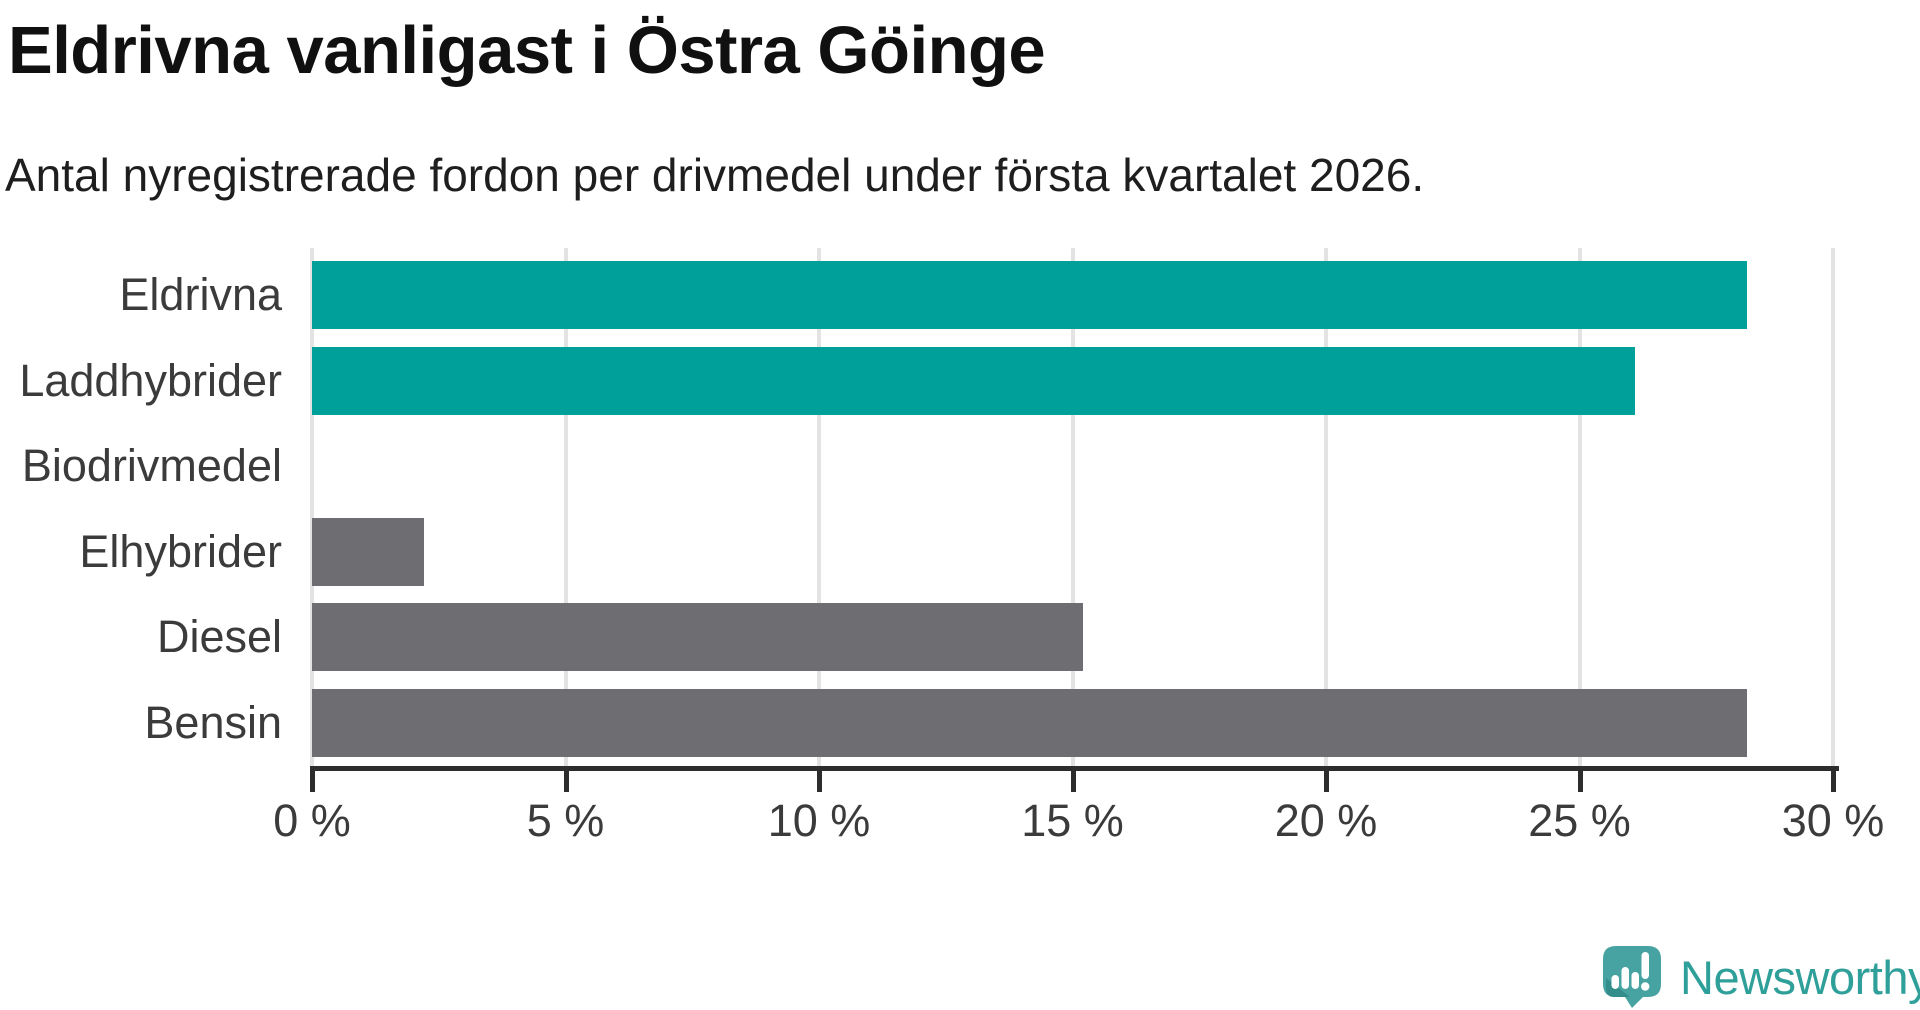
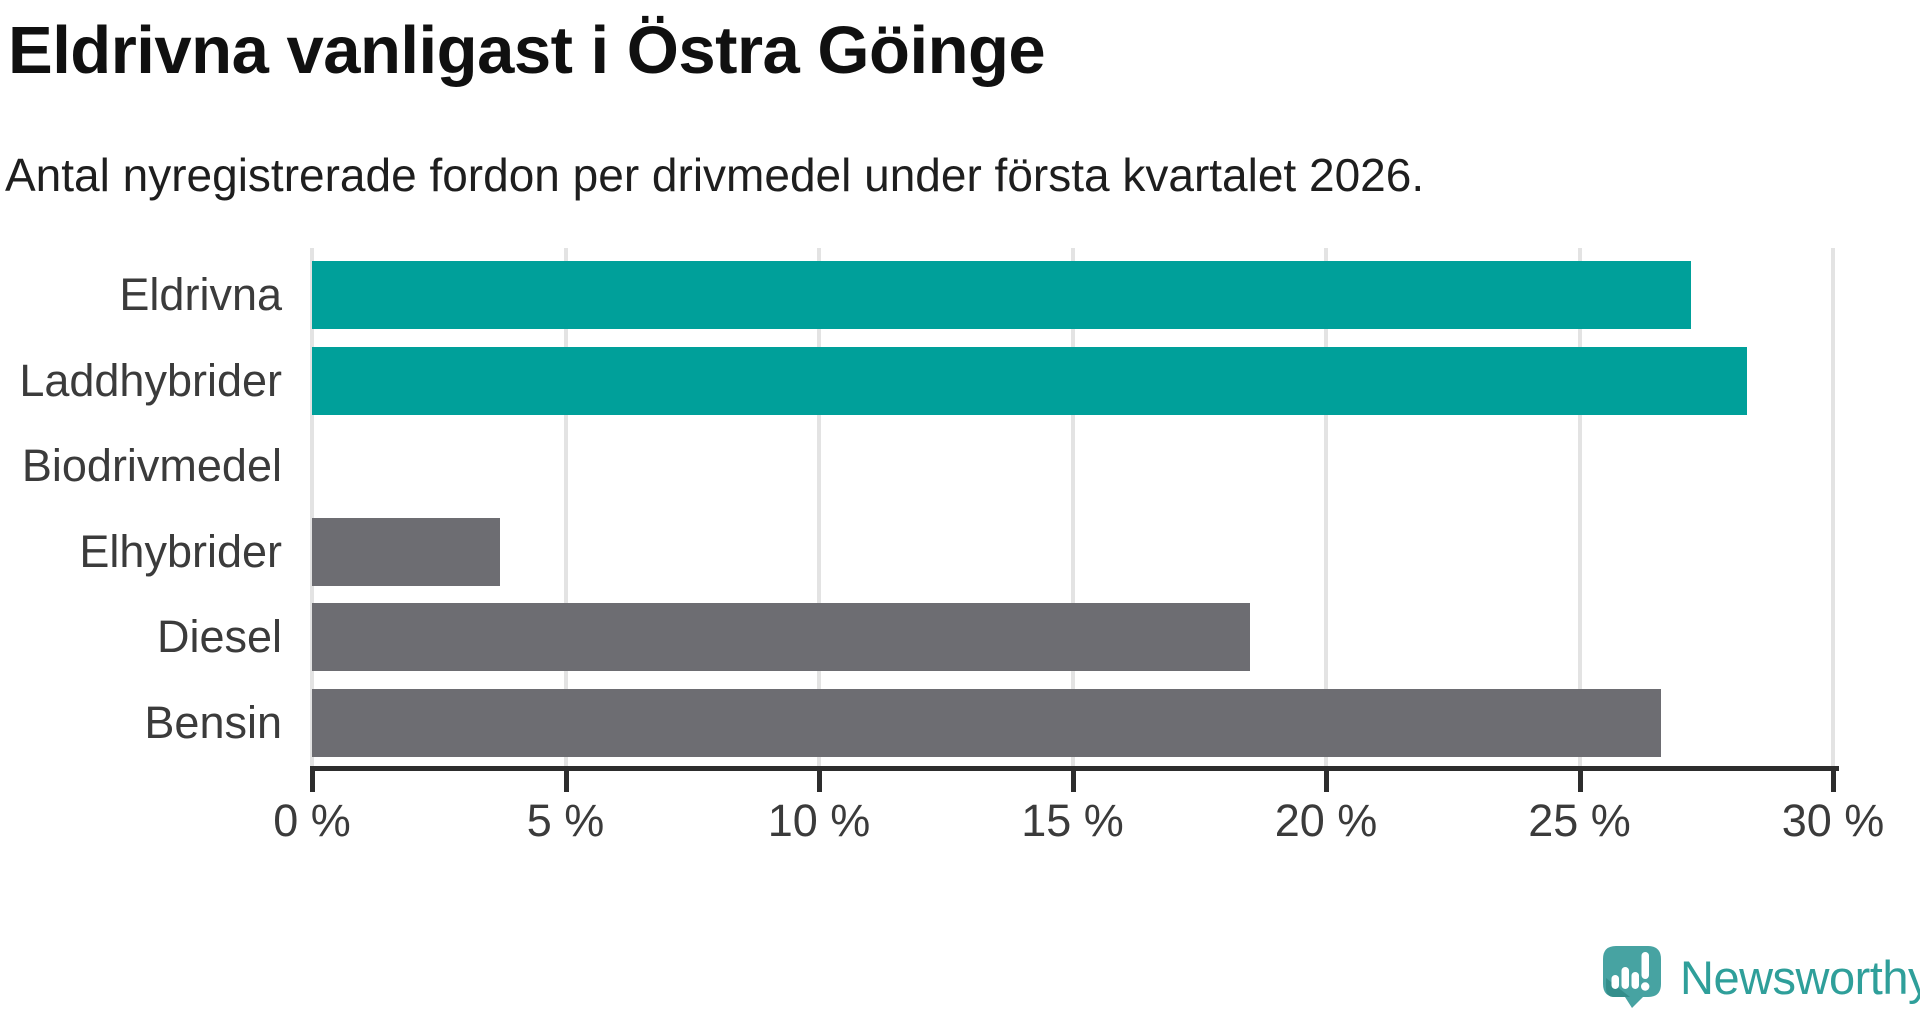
Eldrivna: 28.3% -> 27.2%
Laddhybrider: 26.1% -> 28.3%
Elhybrider: 2.2% -> 3.7%
Diesel: 15.2% -> 18.5%
Bensin: 28.3% -> 26.6%
